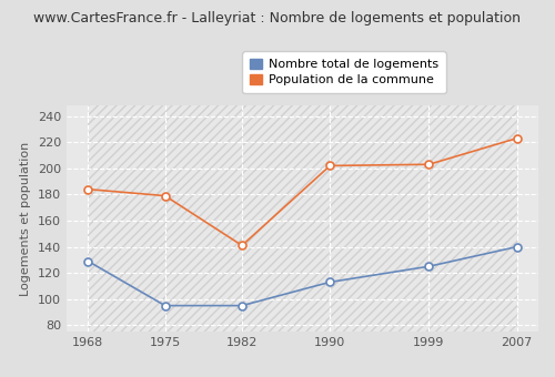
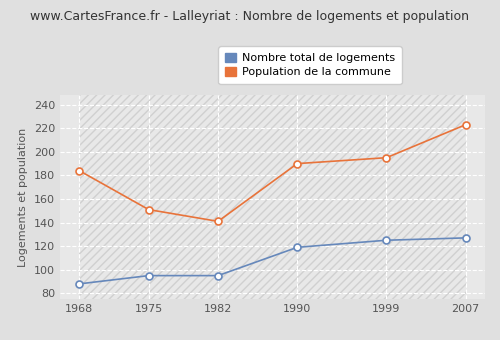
Nombre total de logements/1968: 129 -> 88
Population de la commune/1975: 179 -> 151
Nombre total de logements/1990: 113 -> 119
Population de la commune/1990: 202 -> 190
Population de la commune/1999: 203 -> 195
Nombre total de logements/2007: 140 -> 127
